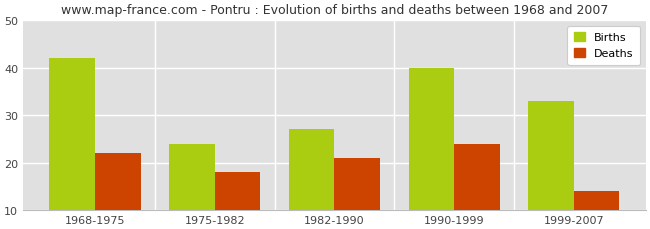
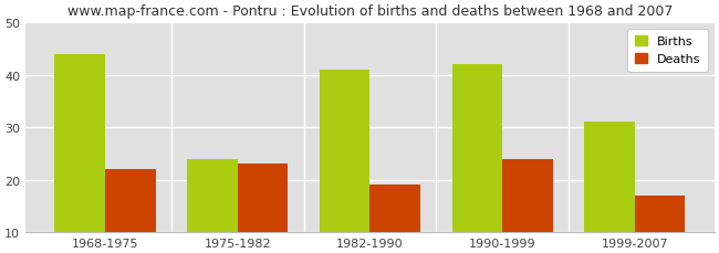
Births/1968-1975: 42 -> 44
Deaths/1975-1982: 18 -> 23
Births/1982-1990: 27 -> 41
Deaths/1982-1990: 21 -> 19
Births/1990-1999: 40 -> 42
Births/1999-2007: 33 -> 31
Deaths/1999-2007: 14 -> 17
